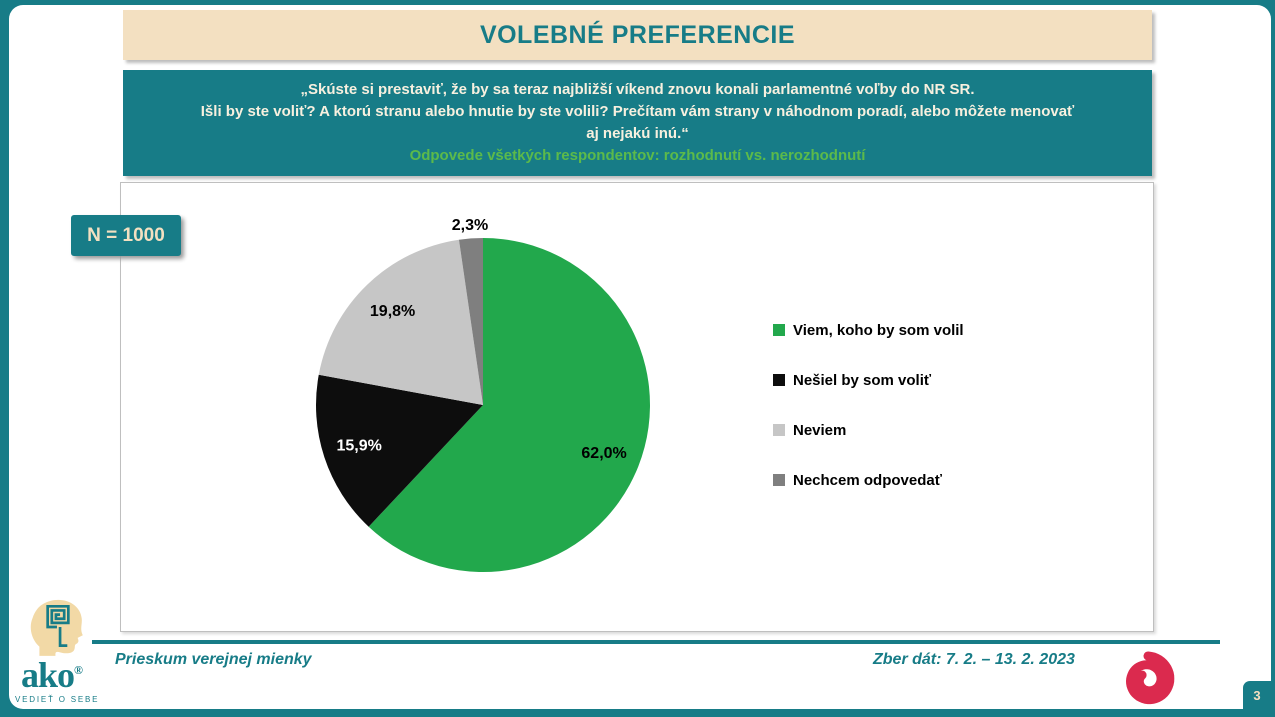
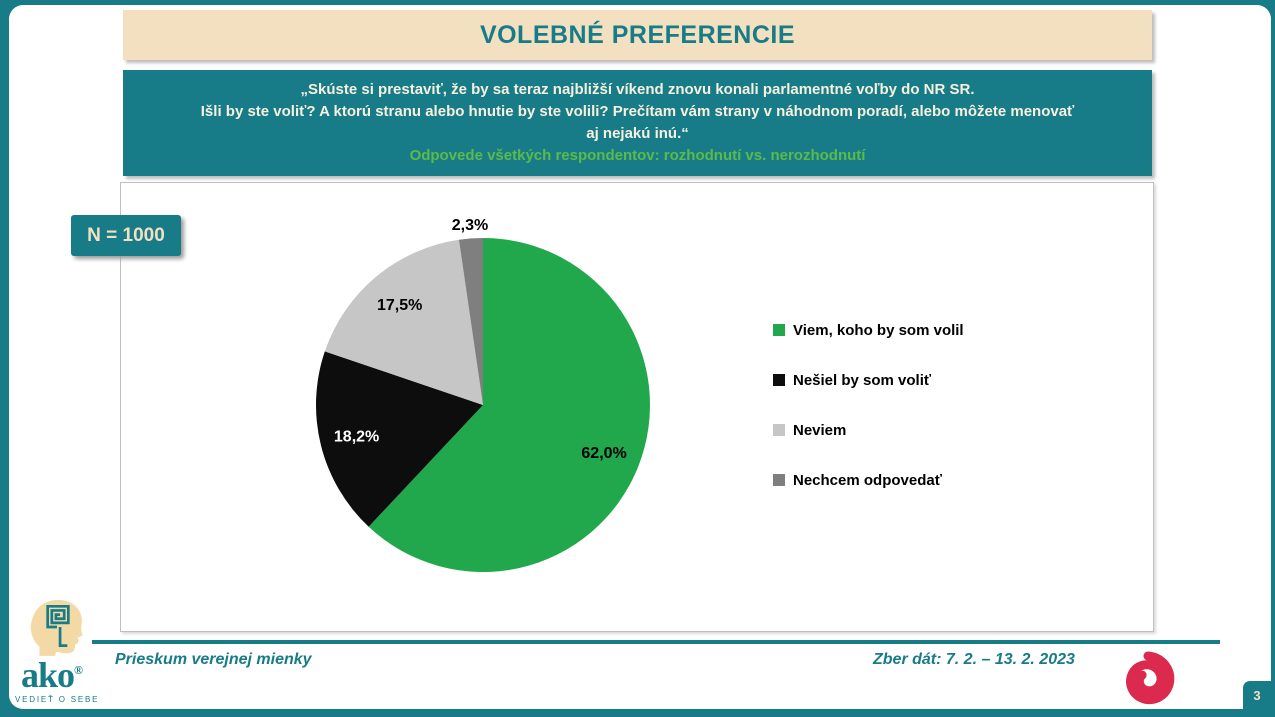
Nešiel by som voliť: 15,9% -> 18,2%
Neviem: 19,8% -> 17,5%
